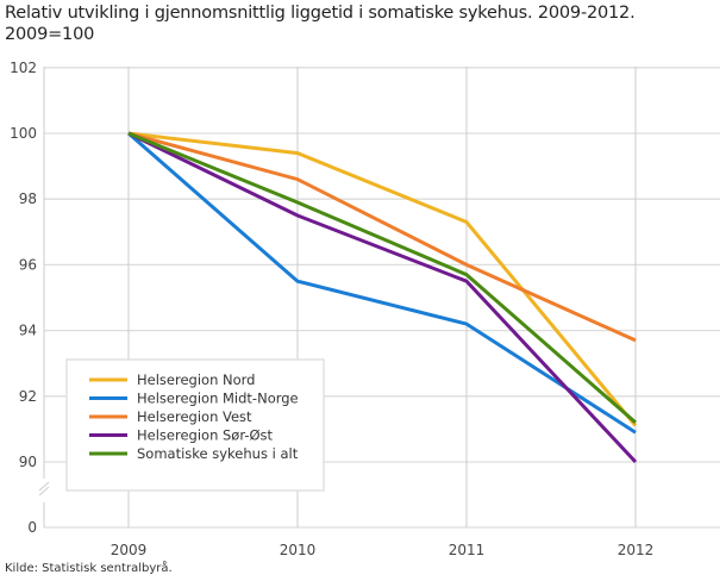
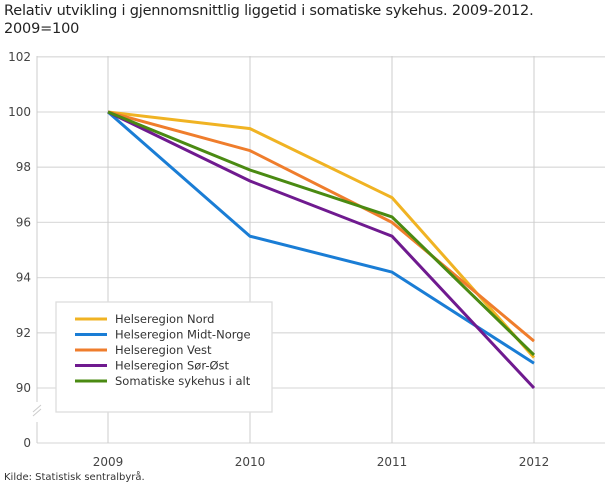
Helseregion Nord/2011: 97.3 -> 96.9
Somatiske sykehus i alt/2011: 95.7 -> 96.2
Helseregion Vest/2012: 93.7 -> 91.7
